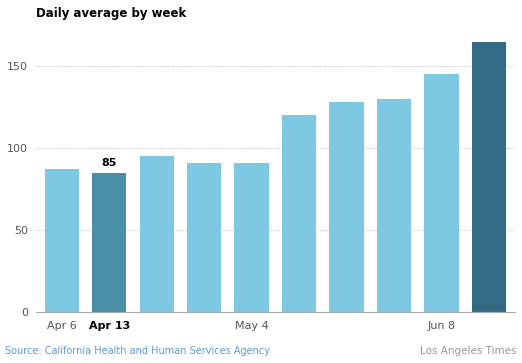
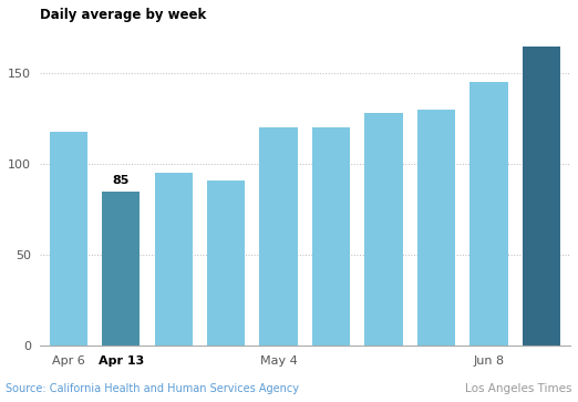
Apr 6: 87 -> 118
May 4: 91 -> 120
